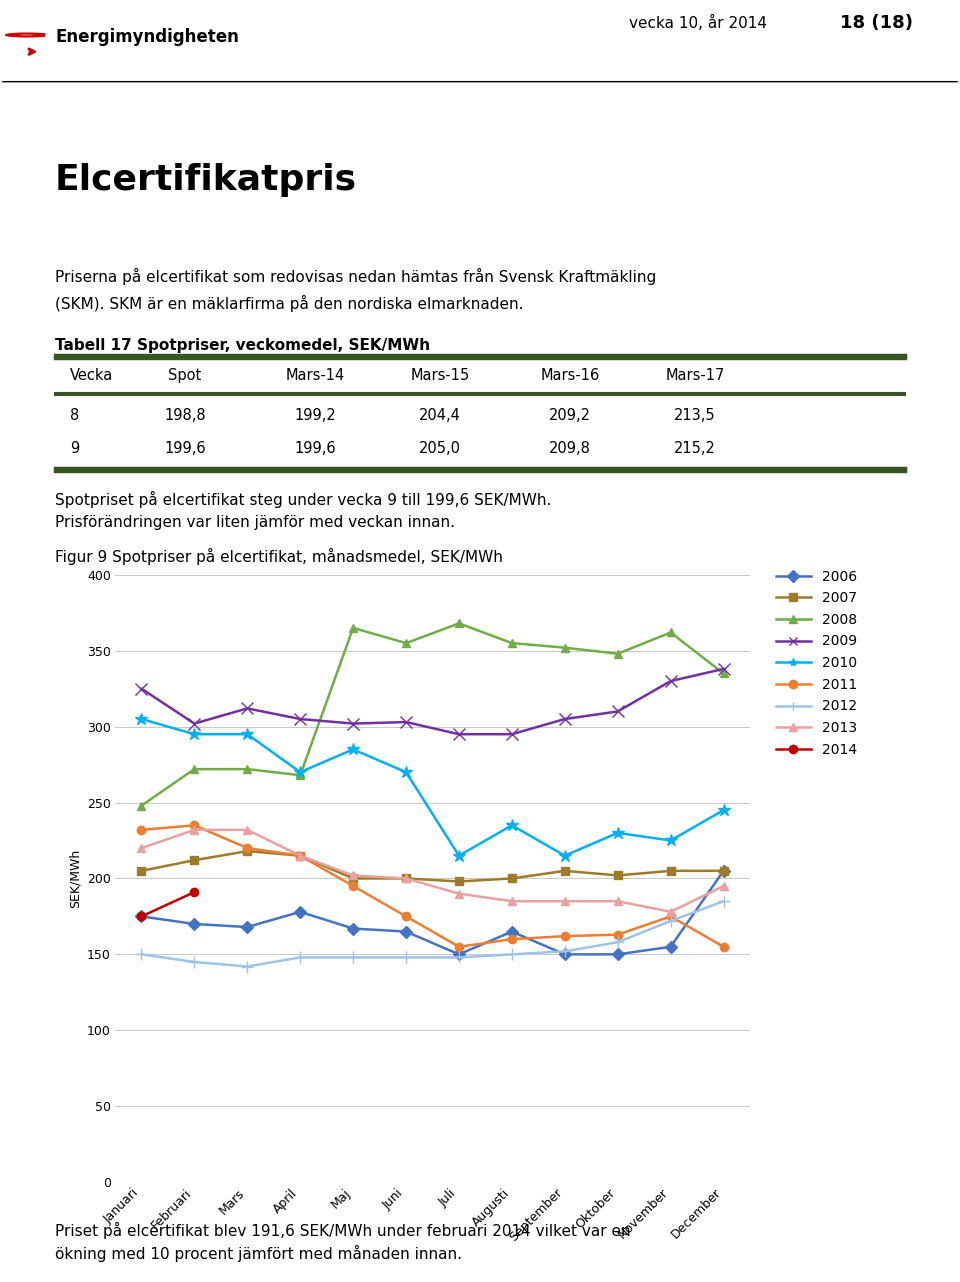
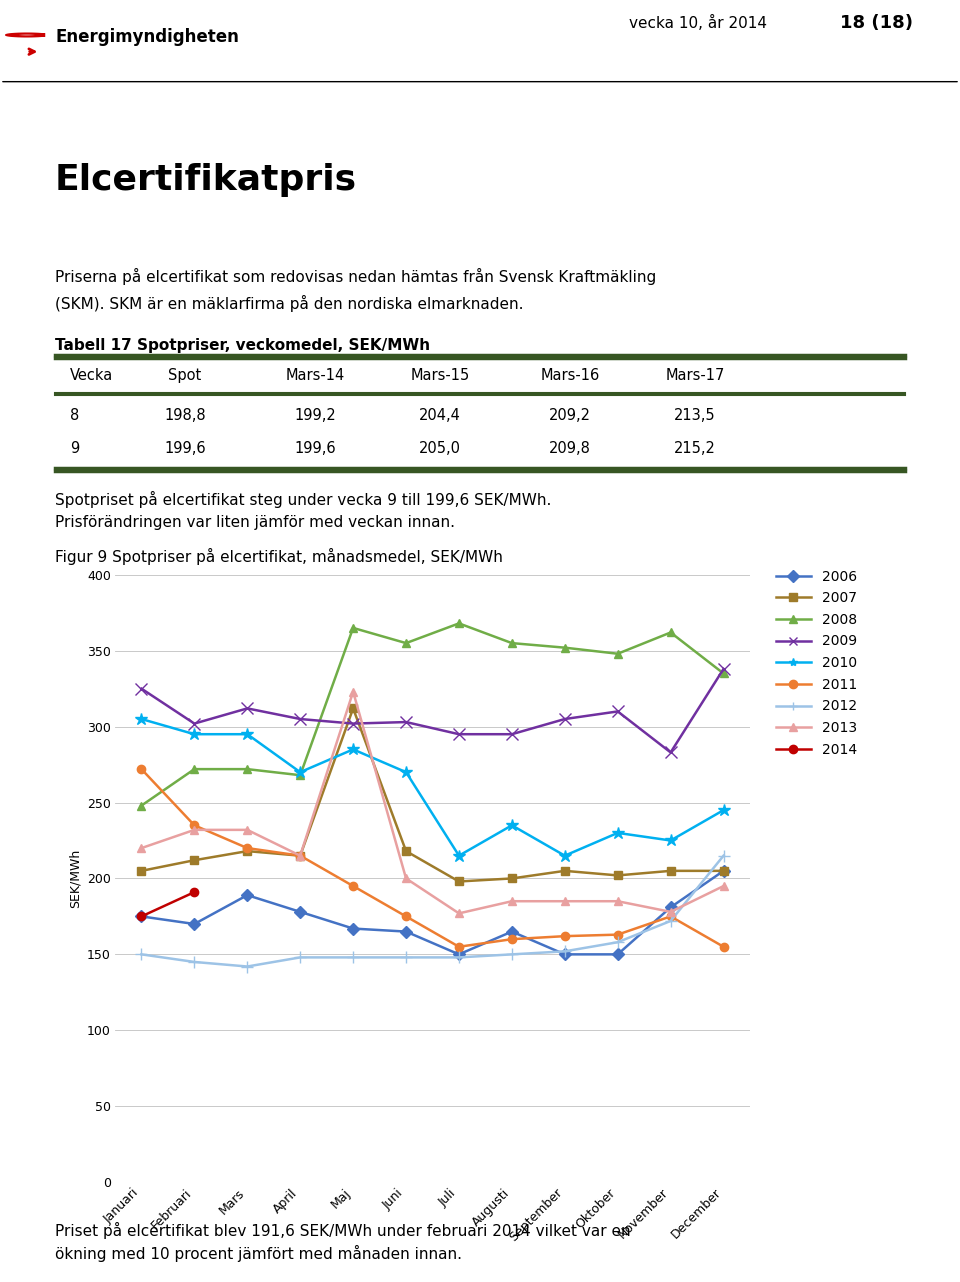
2011/Januari: 232 -> 272
2006/Mars: 168 -> 189
2007/Maj: 200 -> 312
2013/Maj: 202 -> 323
2007/Juni: 200 -> 218
2013/Juli: 190 -> 177
2006/November: 155 -> 181
2009/November: 330 -> 283
2012/December: 185 -> 215
